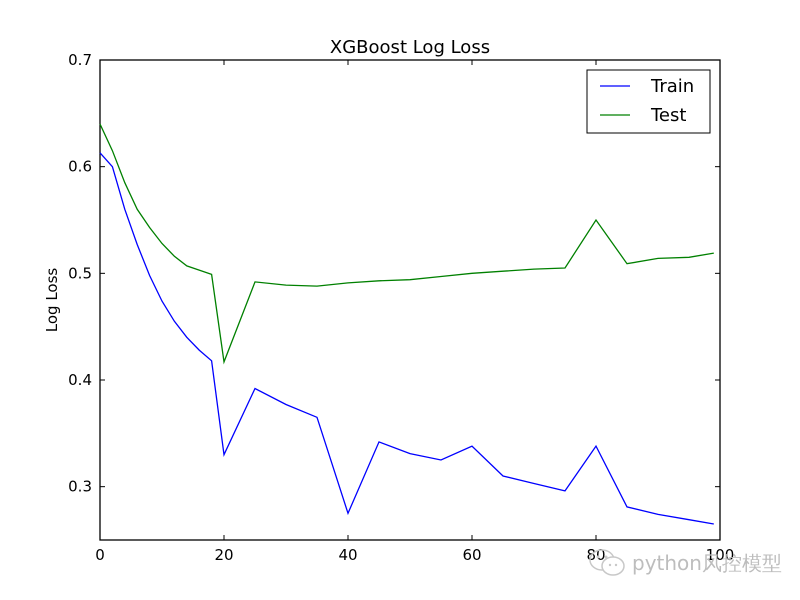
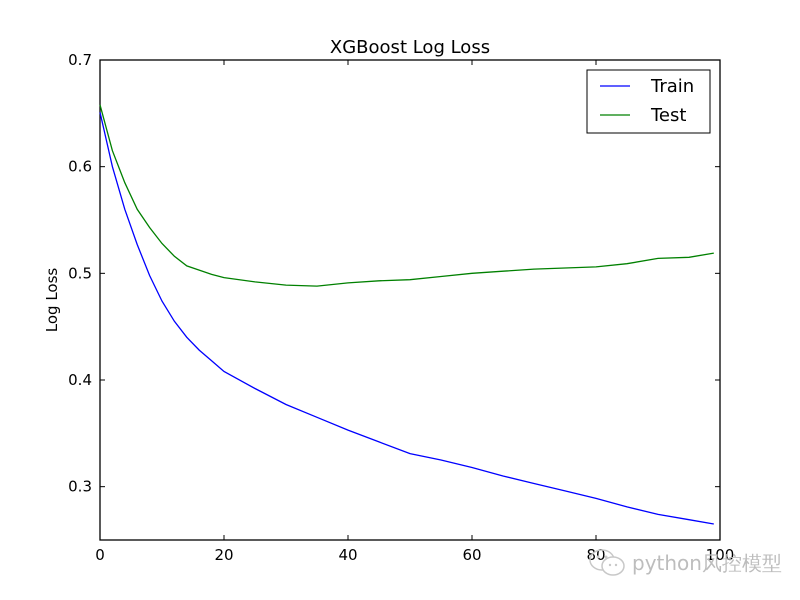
Train/0: 0.613 -> 0.651
Test/0: 0.640 -> 0.658
Train/20: 0.330 -> 0.408
Test/20: 0.417 -> 0.496
Train/40: 0.275 -> 0.353
Train/60: 0.338 -> 0.318
Train/80: 0.338 -> 0.289
Test/80: 0.550 -> 0.506
